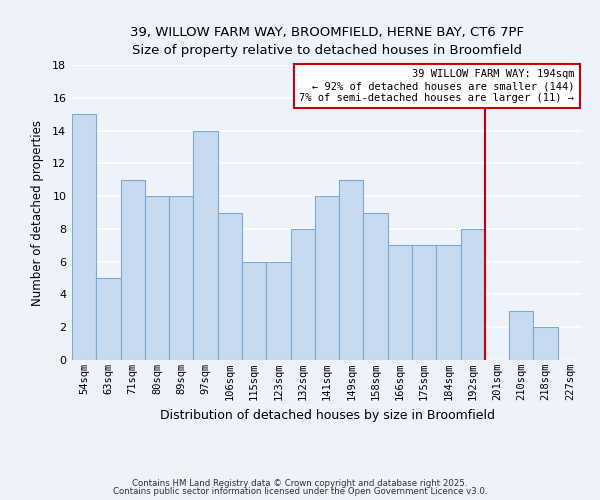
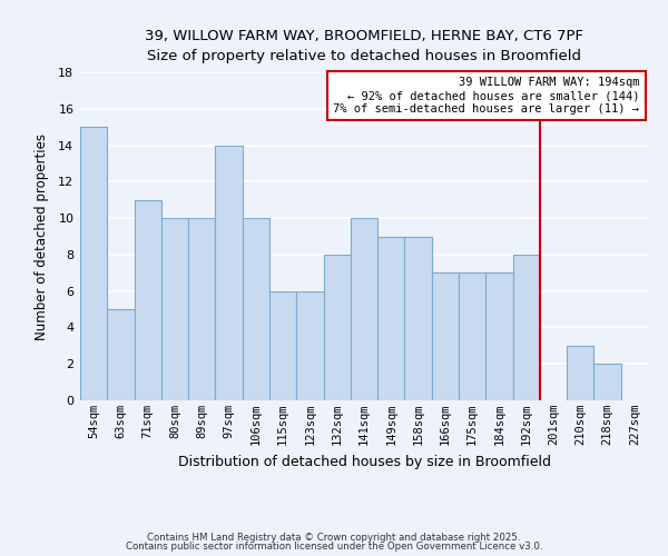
106sqm: 9 -> 10
149sqm: 11 -> 9
